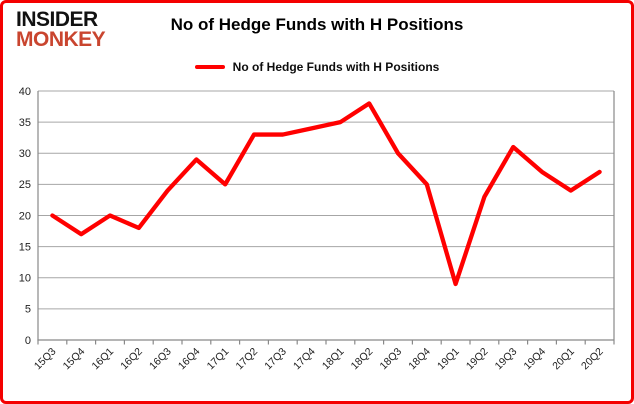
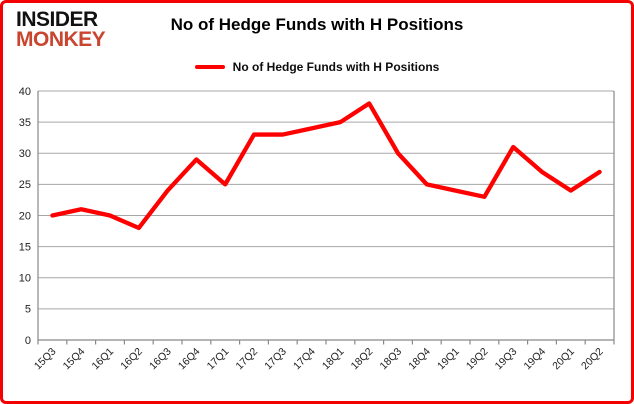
15Q4: 17 -> 21
19Q1: 9 -> 24
